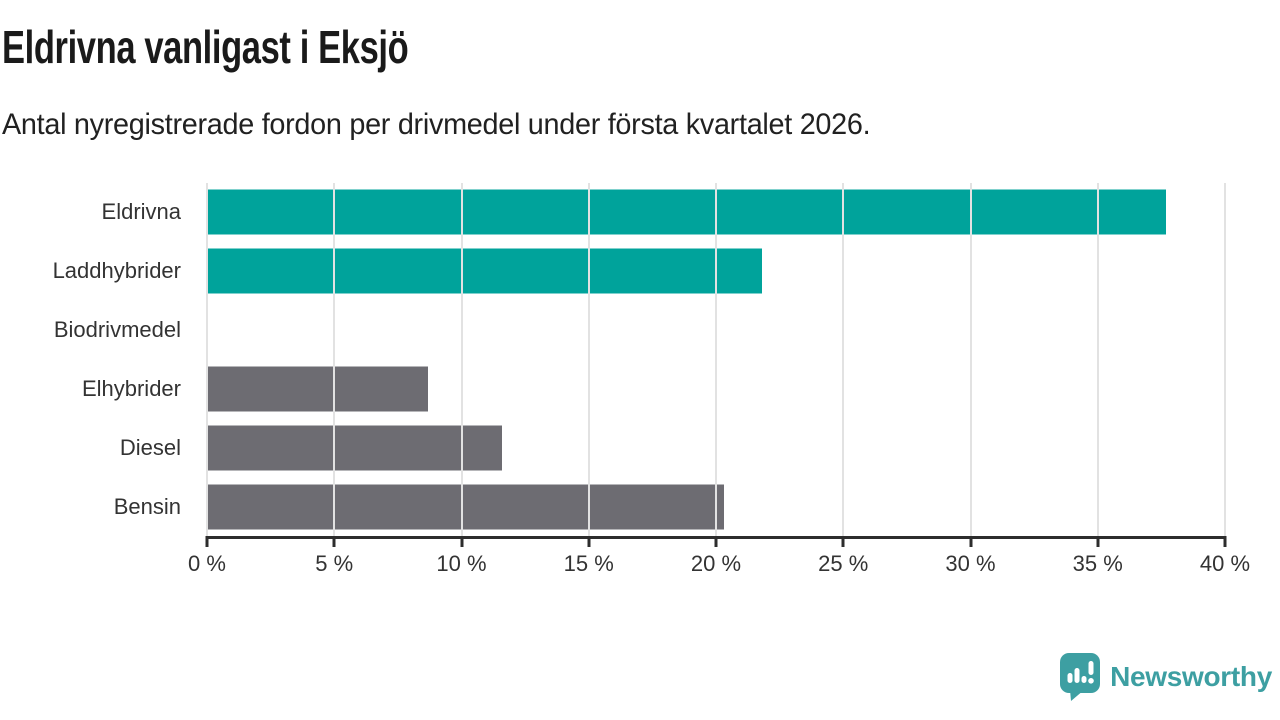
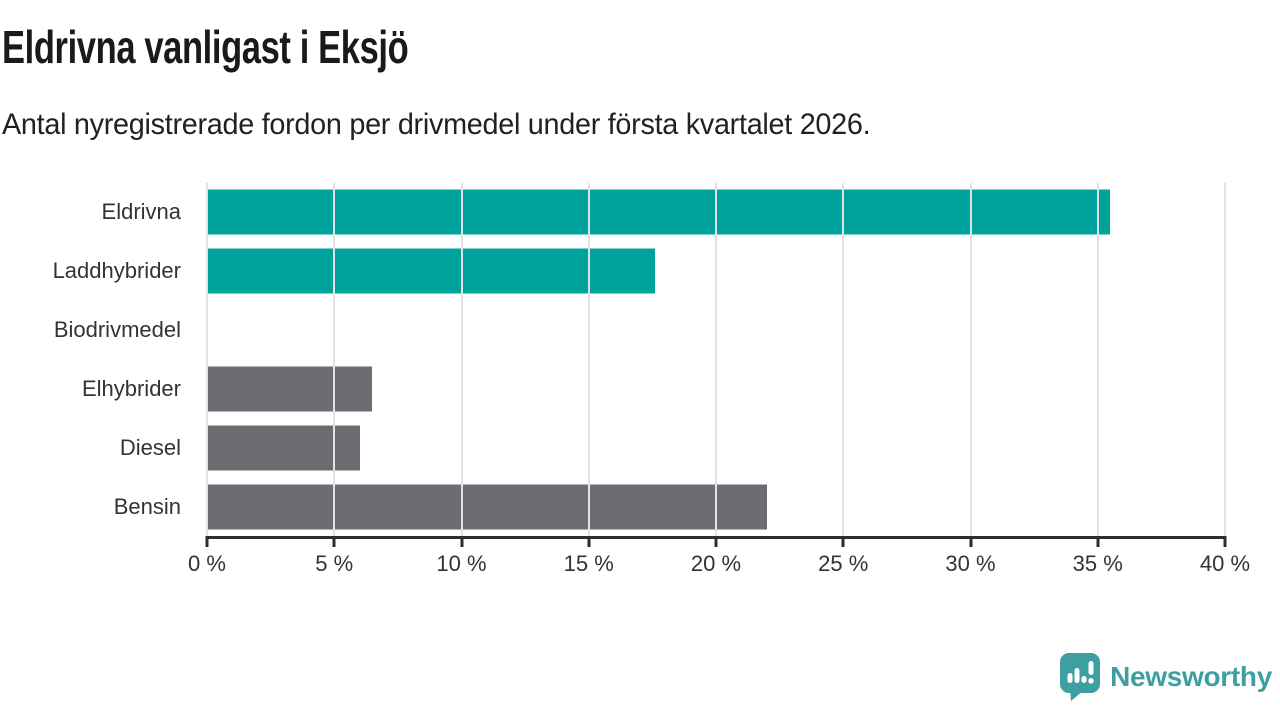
Eldrivna: 37.7% -> 35.5%
Laddhybrider: 21.8% -> 17.6%
Elhybrider: 8.7% -> 6.5%
Diesel: 11.6% -> 6.0%
Bensin: 20.3% -> 22.0%
